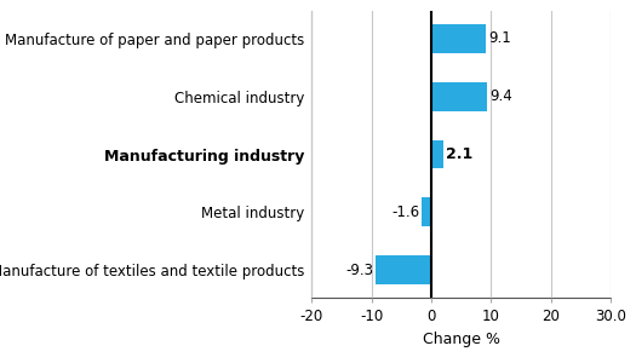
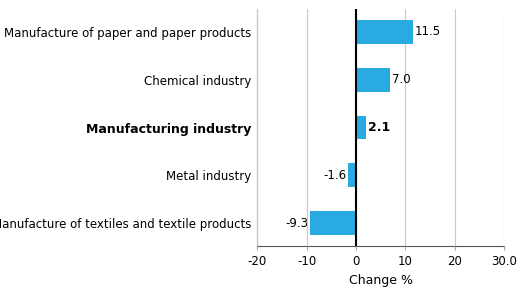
Manufacture of paper and paper products: 9.1 -> 11.5
Chemical industry: 9.4 -> 7.0
